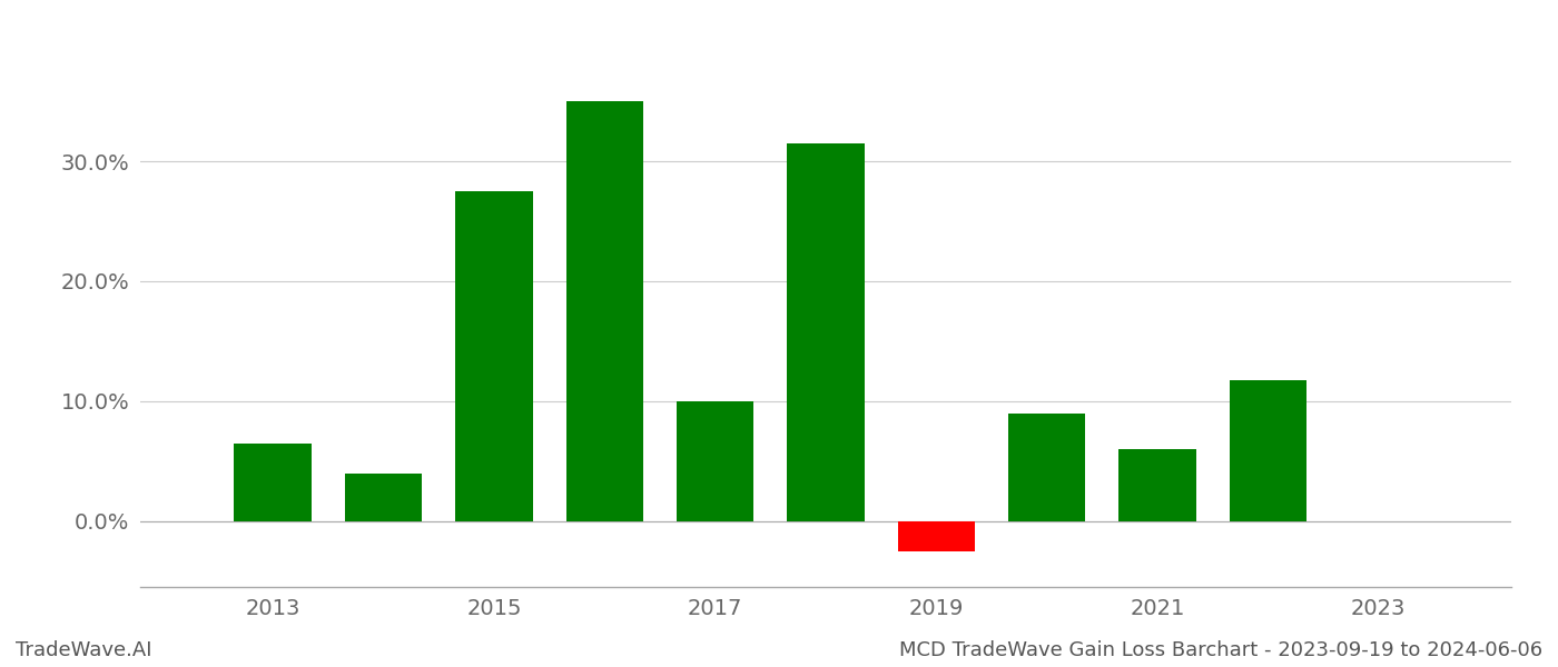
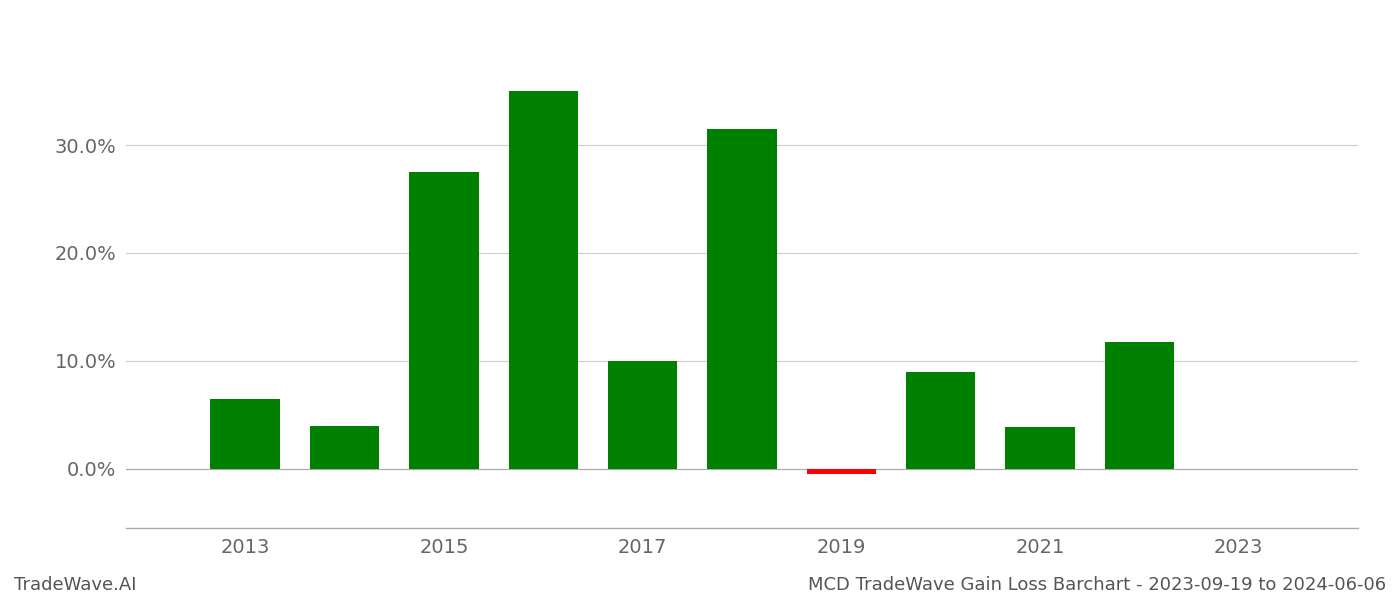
2019: -2.5% -> -0.5%
2021: 6.0% -> 3.9%
